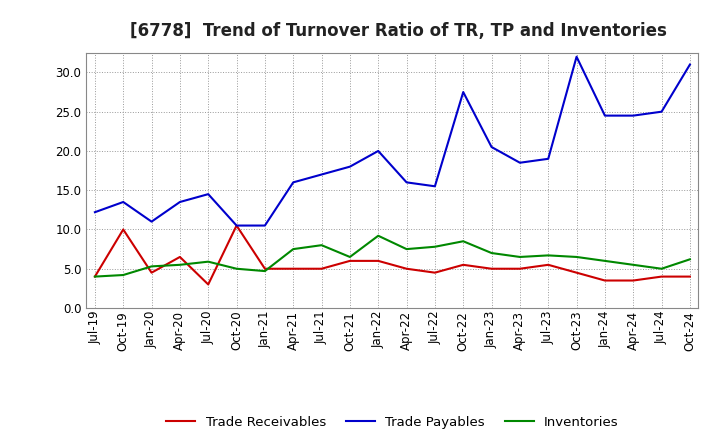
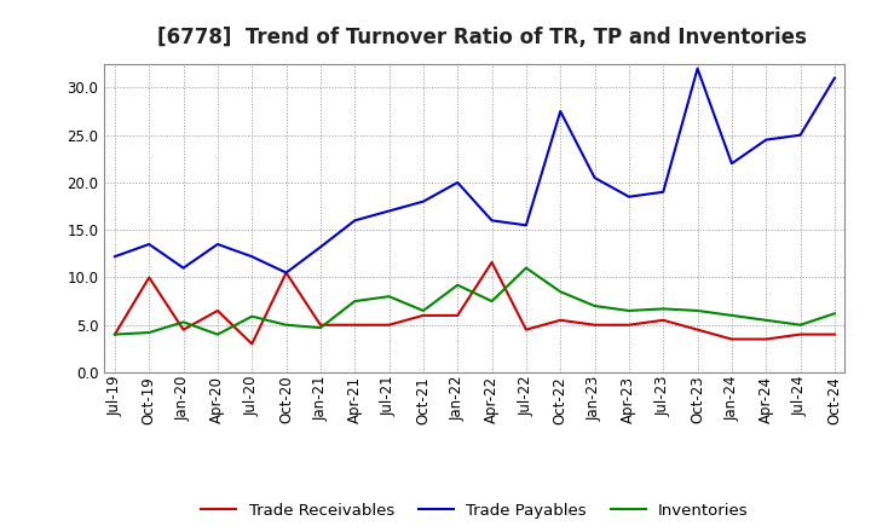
Inventories/Apr-20: 5.5 -> 4.0
Trade Payables/Jul-20: 14.5 -> 12.2
Trade Payables/Jan-21: 10.5 -> 13.2
Trade Receivables/Apr-22: 5.0 -> 11.6
Inventories/Jul-22: 7.8 -> 11.0
Trade Payables/Jan-24: 24.5 -> 22.0
